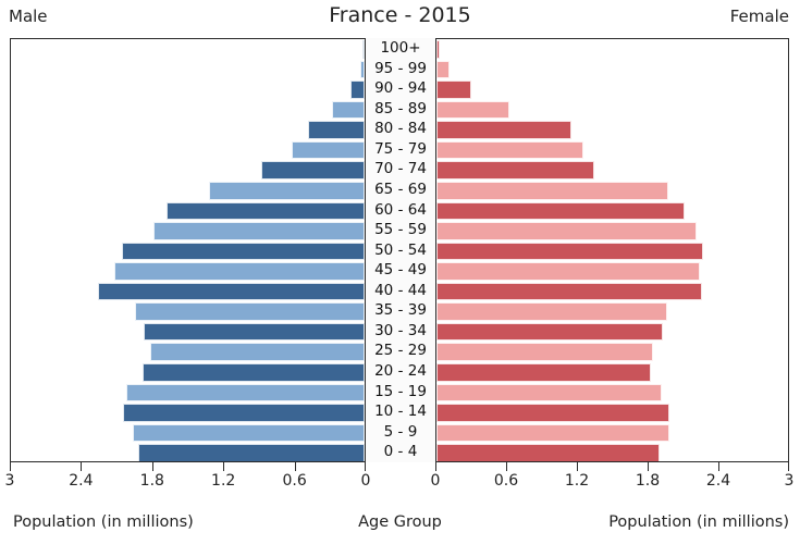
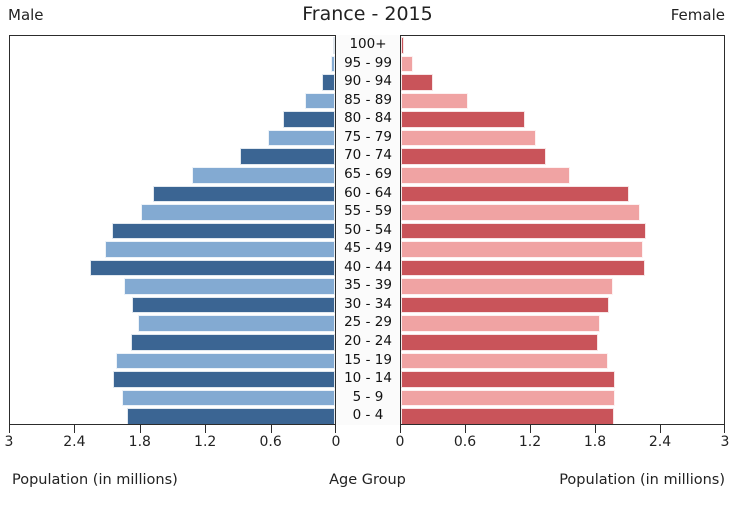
Female/65 - 69: 1.98 -> 1.57
Female/0 - 4: 1.90 -> 1.98
